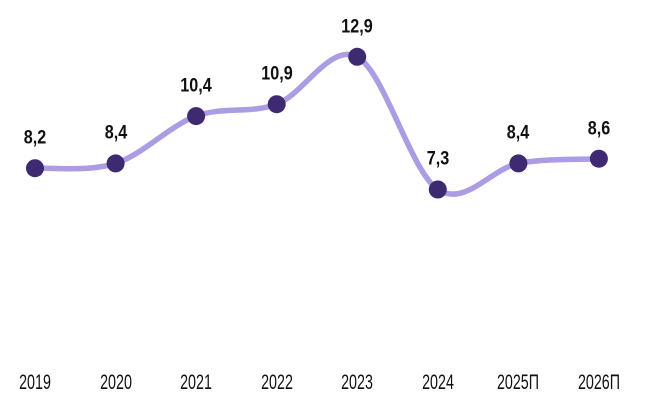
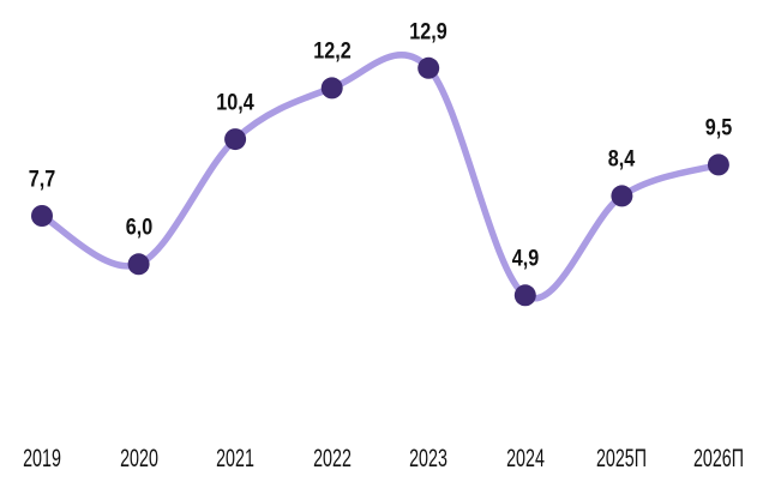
2019: 8,2 -> 7,7
2020: 8,4 -> 6,0
2022: 10,9 -> 12,2
2024: 7,3 -> 4,9
2026П: 8,6 -> 9,5
